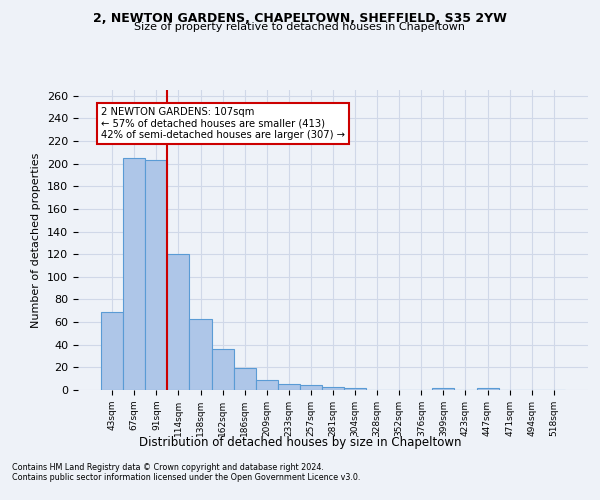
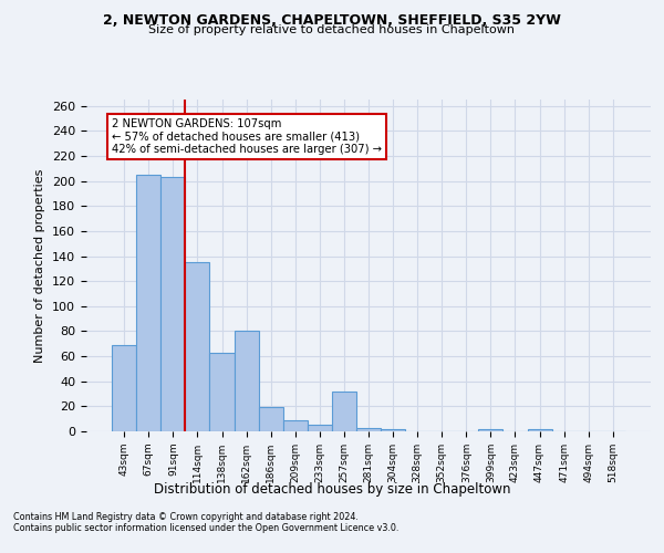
114sqm: 120 -> 135
162sqm: 36 -> 80
257sqm: 4 -> 32
